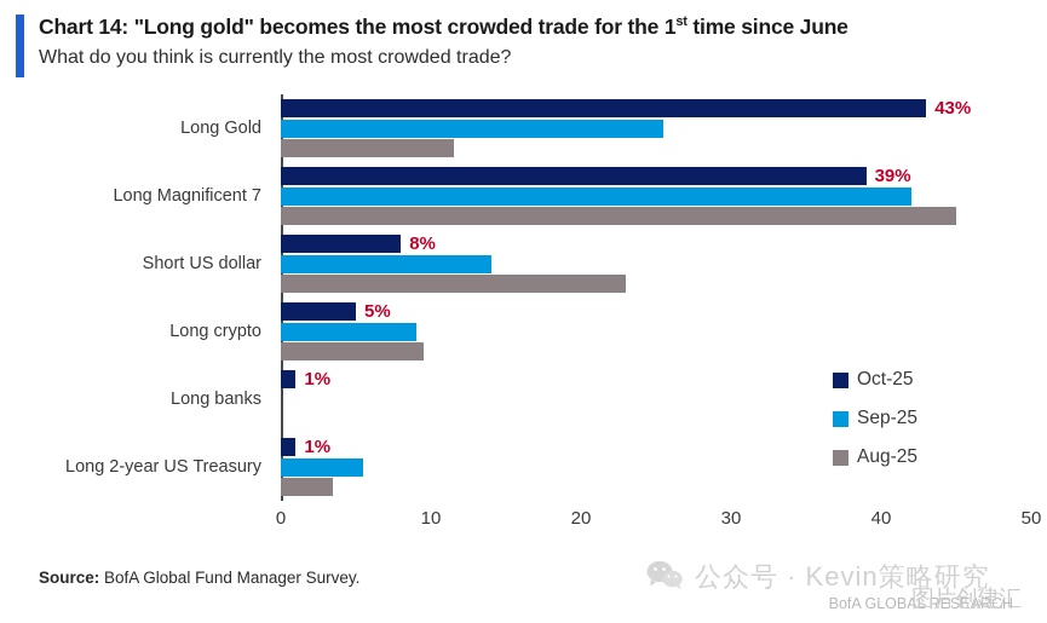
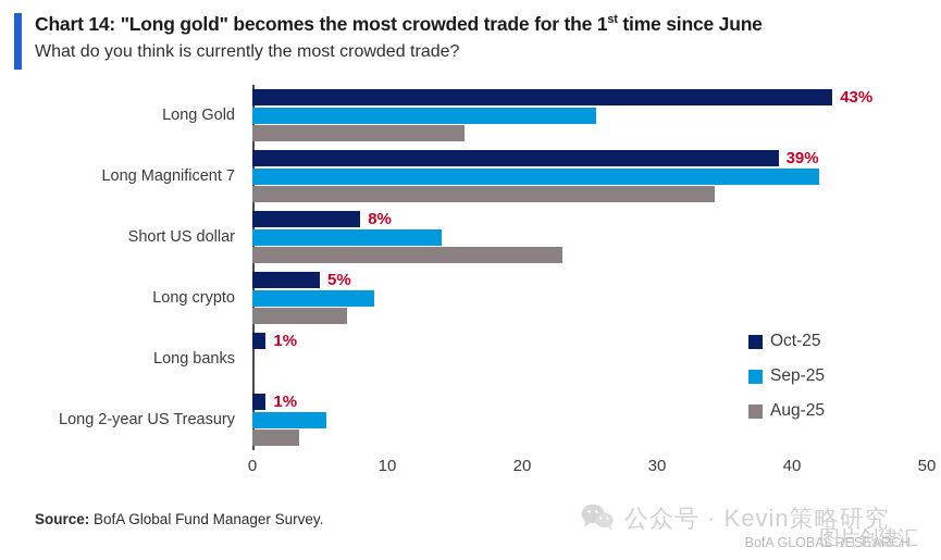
Aug-25/Long Gold: 11.5 -> 15.7
Aug-25/Long Magnificent 7: 45.0 -> 34.3
Aug-25/Long crypto: 9.5 -> 7.0
